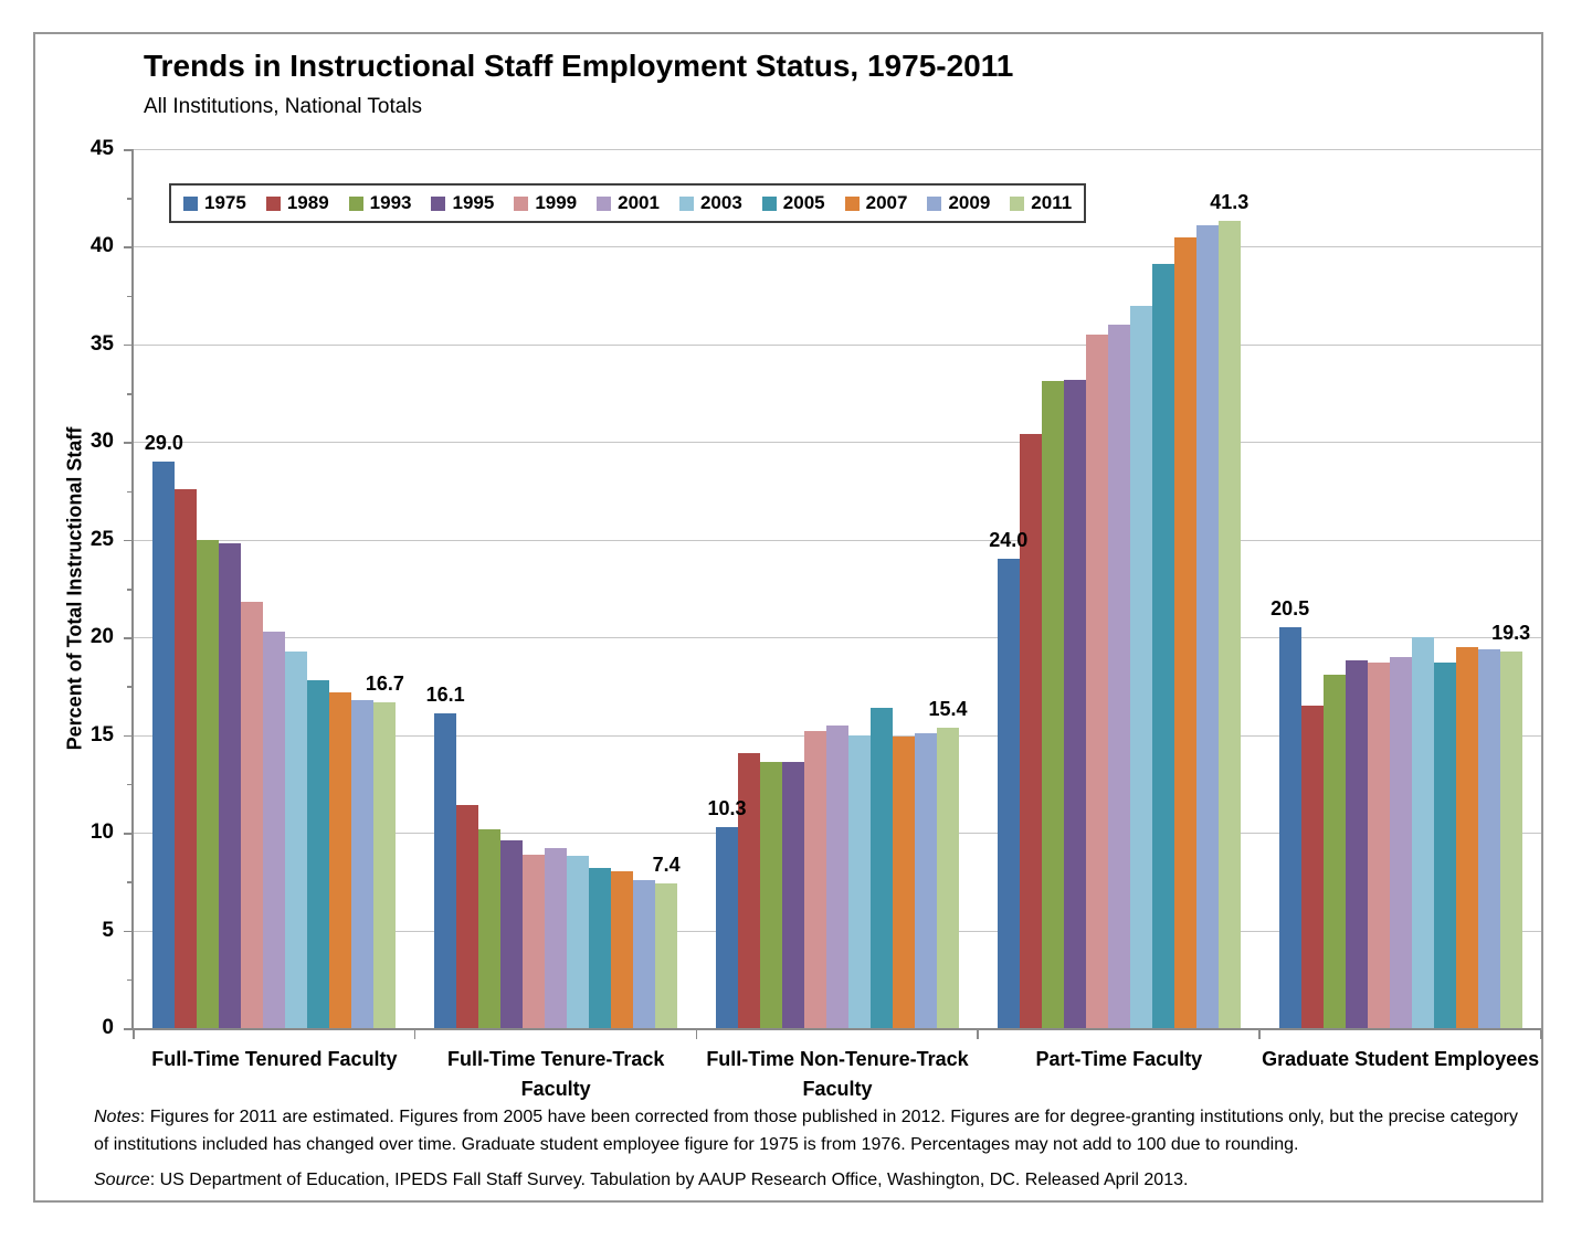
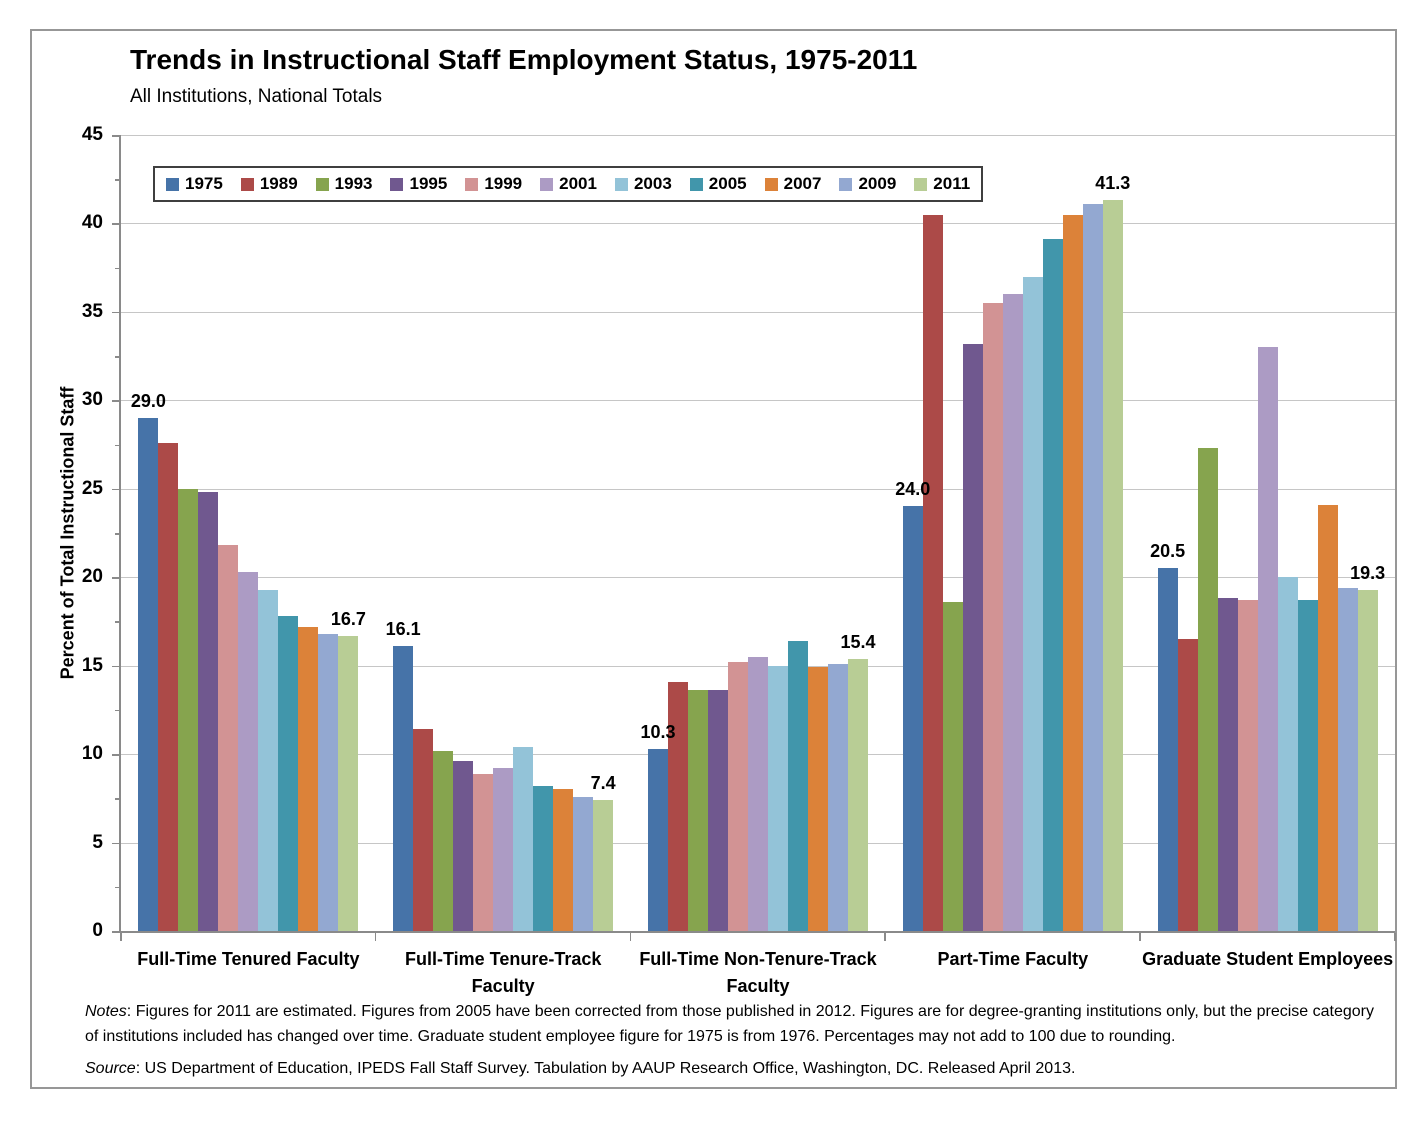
2003/Full-Time Tenure-Track Faculty: 8.8 -> 10.4
1989/Part-Time Faculty: 30.4 -> 40.5
1993/Part-Time Faculty: 33.1 -> 18.6
1993/Graduate Student Employees: 18.1 -> 27.3
2001/Graduate Student Employees: 19.0 -> 33.0
2007/Graduate Student Employees: 19.5 -> 24.1
